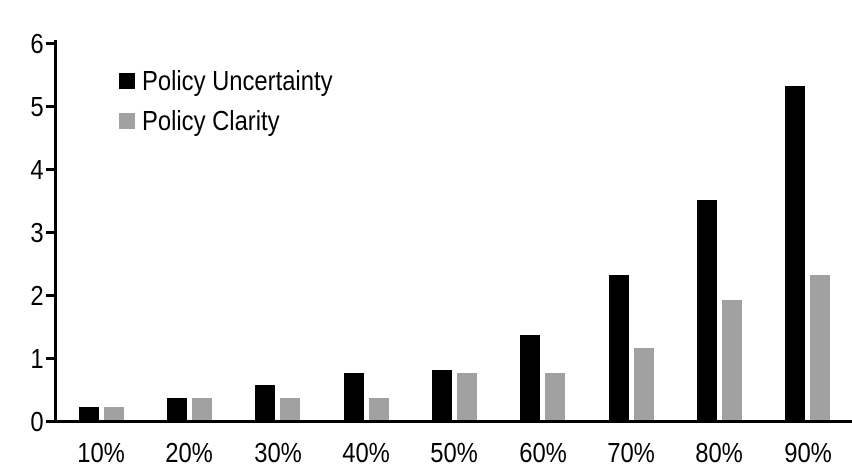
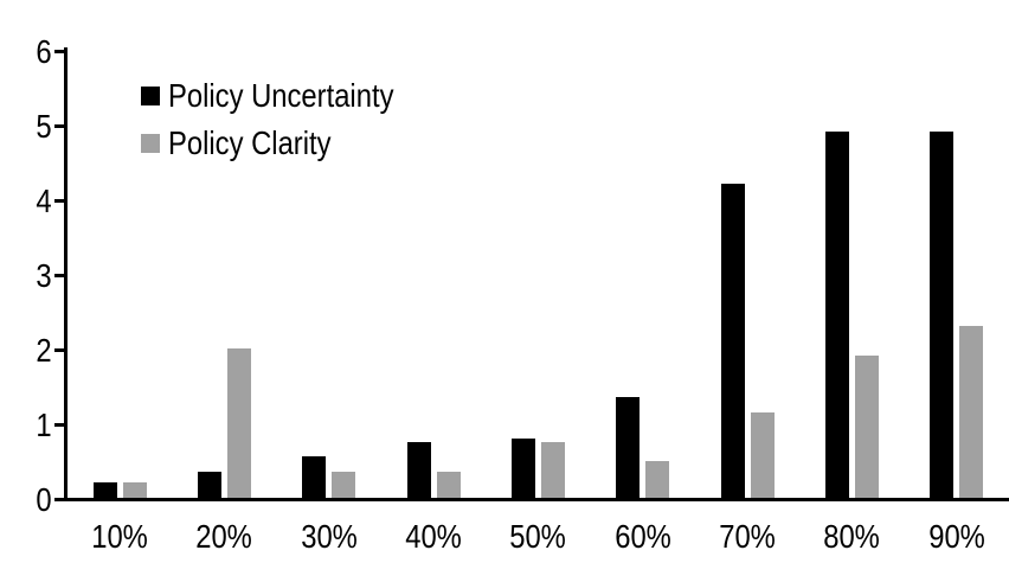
Policy Clarity/20%: 0.3 -> 2.0
Policy Clarity/60%: 0.8 -> 0.5
Policy Uncertainty/70%: 2.3 -> 4.2
Policy Uncertainty/80%: 3.5 -> 4.9
Policy Uncertainty/90%: 5.3 -> 4.9
